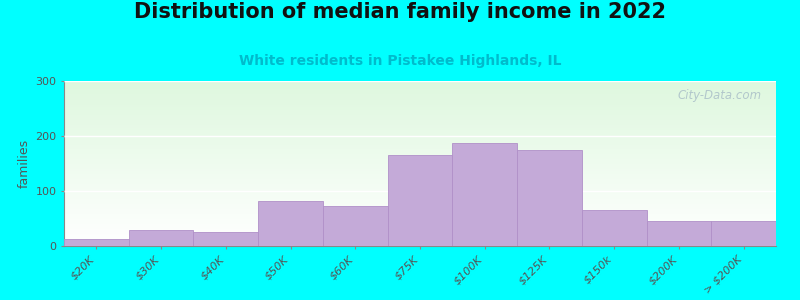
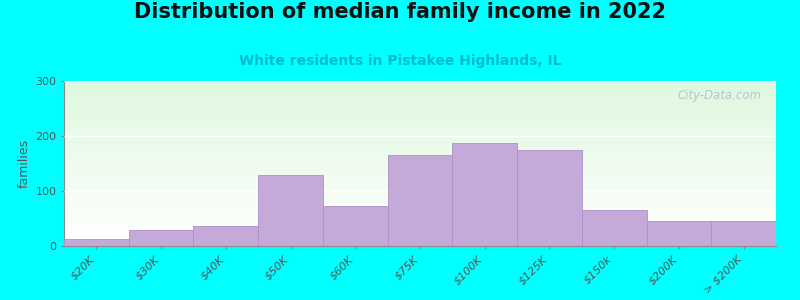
$40K: 25 -> 36
$50K: 82 -> 130
